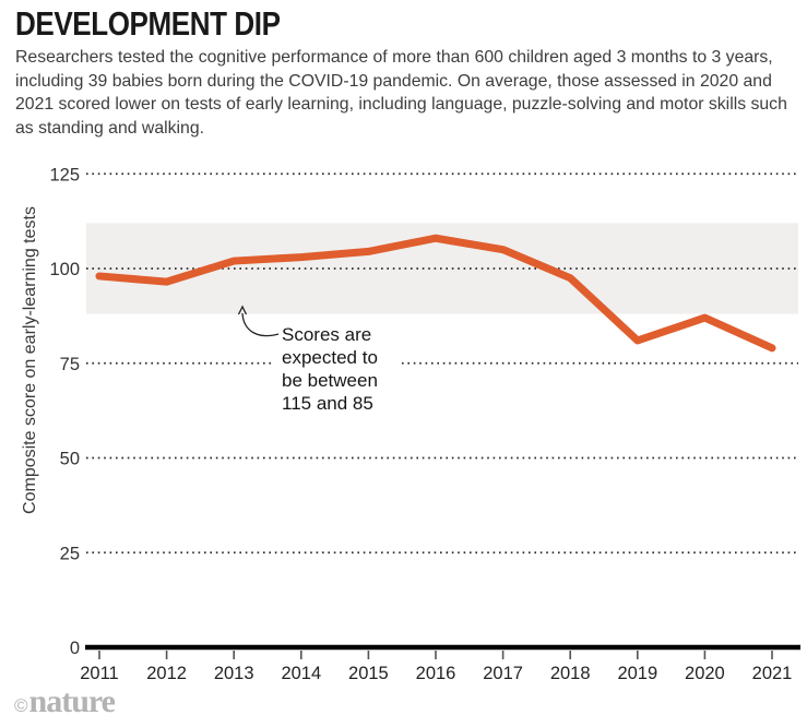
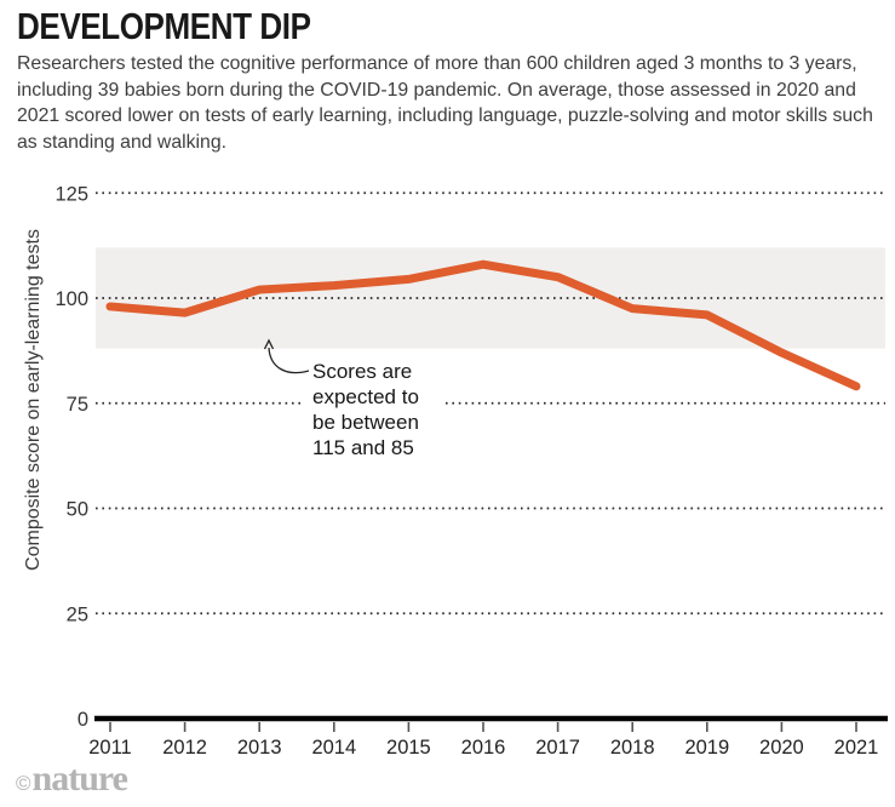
2019: 81 -> 96
